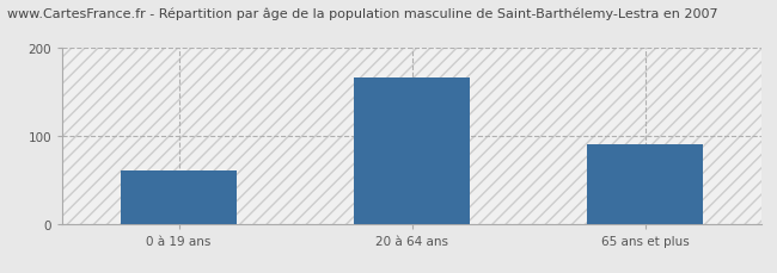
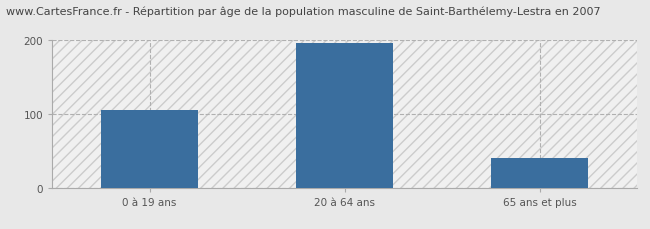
0 à 19 ans: 60 -> 106
20 à 64 ans: 166 -> 196
65 ans et plus: 90 -> 40
